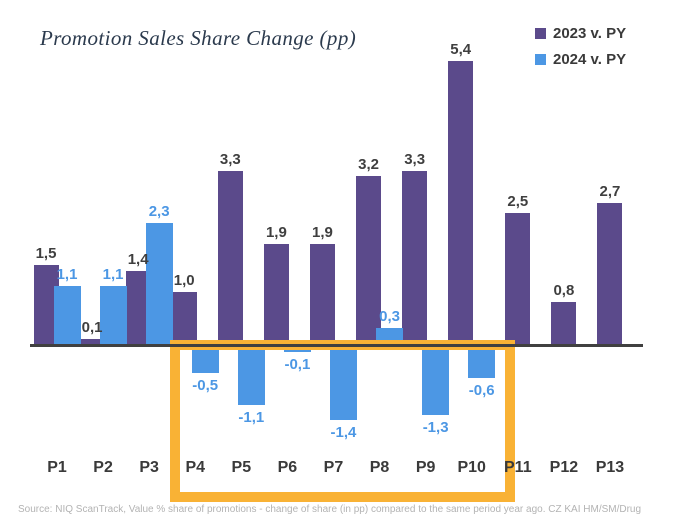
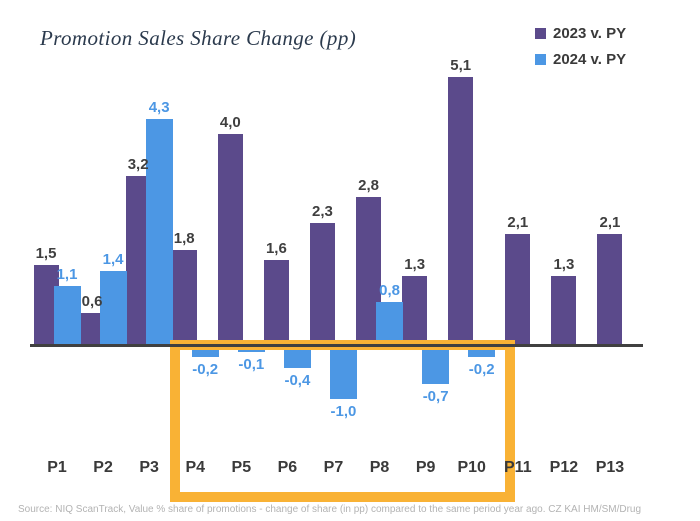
2023 v. PY/P2: 0,1 -> 0,6
2024 v. PY/P2: 1,1 -> 1,4
2023 v. PY/P3: 1,4 -> 3,2
2024 v. PY/P3: 2,3 -> 4,3
2023 v. PY/P4: 1,0 -> 1,8
2024 v. PY/P4: -0,5 -> -0,2
2023 v. PY/P5: 3,3 -> 4,0
2024 v. PY/P5: -1,1 -> -0,1
2023 v. PY/P6: 1,9 -> 1,6
2024 v. PY/P6: -0,1 -> -0,4
2023 v. PY/P7: 1,9 -> 2,3
2024 v. PY/P7: -1,4 -> -1,0
2023 v. PY/P8: 3,2 -> 2,8
2024 v. PY/P8: 0,3 -> 0,8
2023 v. PY/P9: 3,3 -> 1,3
2024 v. PY/P9: -1,3 -> -0,7
2023 v. PY/P10: 5,4 -> 5,1
2024 v. PY/P10: -0,6 -> -0,2
2023 v. PY/P11: 2,5 -> 2,1
2023 v. PY/P12: 0,8 -> 1,3
2023 v. PY/P13: 2,7 -> 2,1
